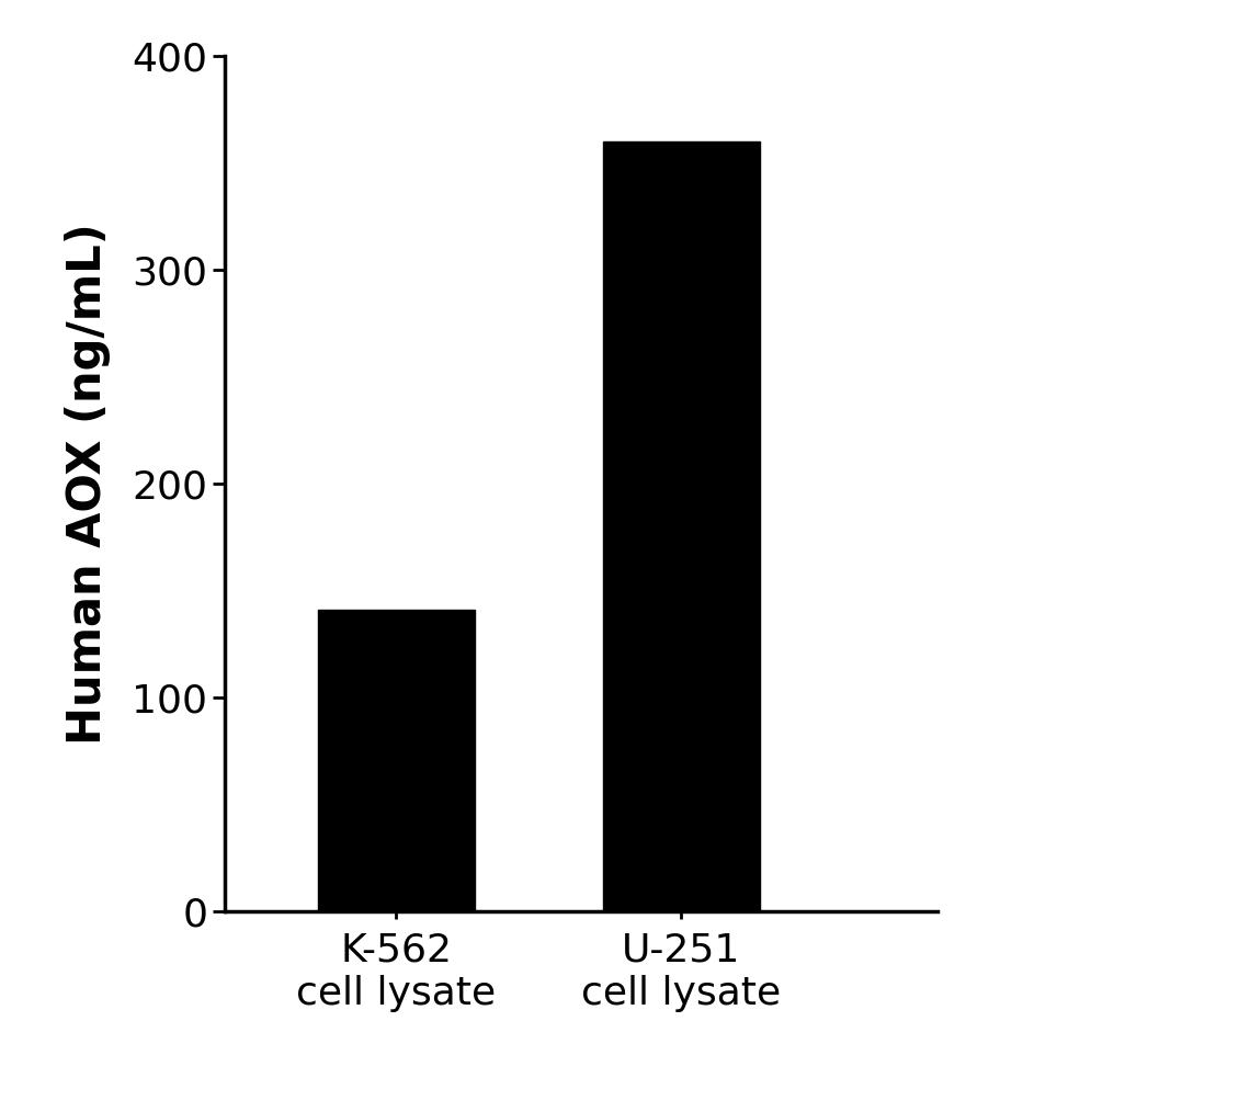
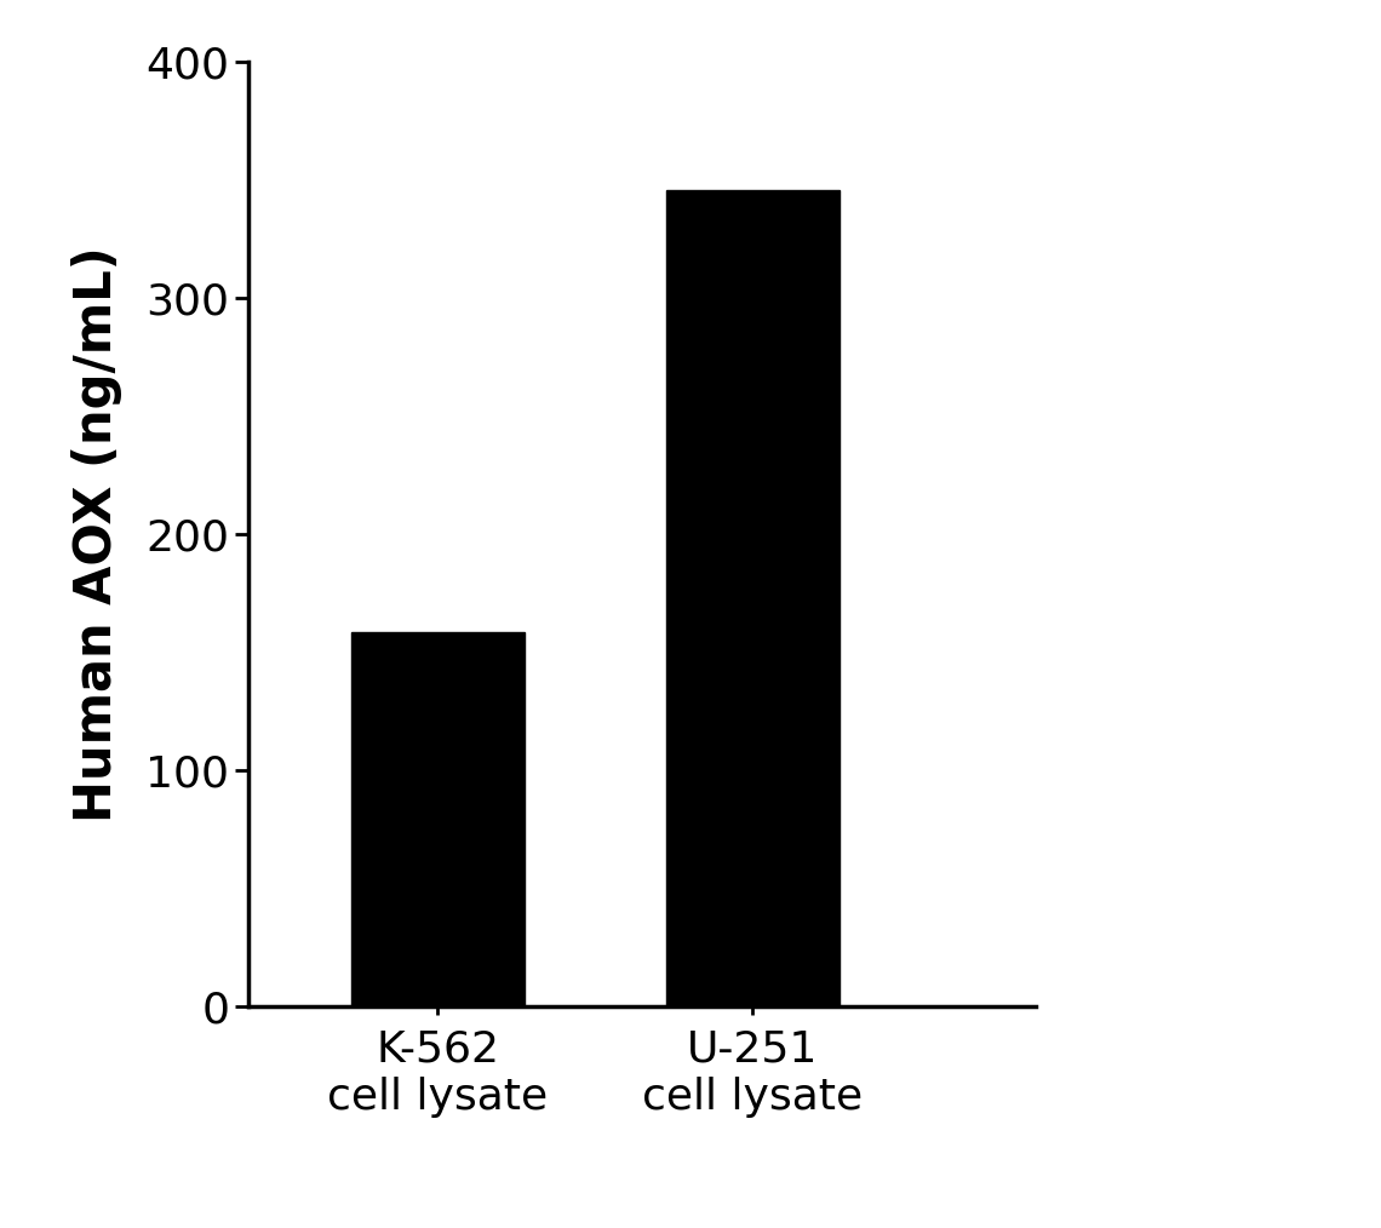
K-562 cell lysate: 141 -> 159
U-251 cell lysate: 360 -> 345
